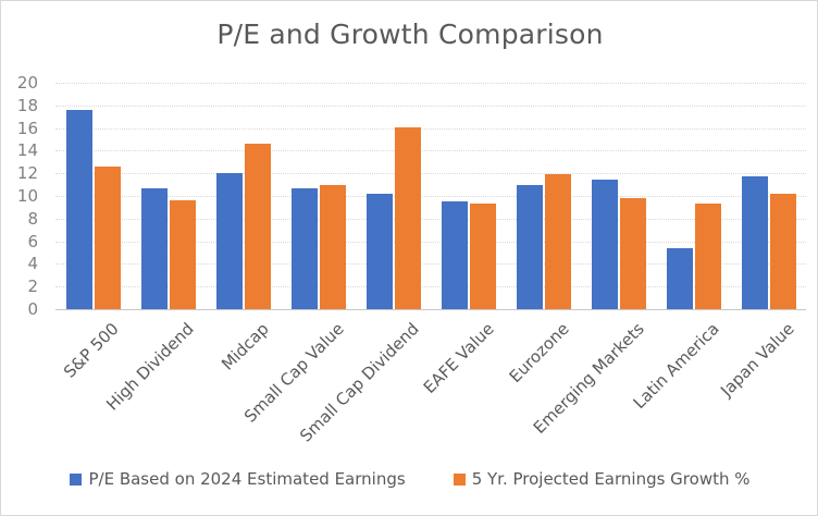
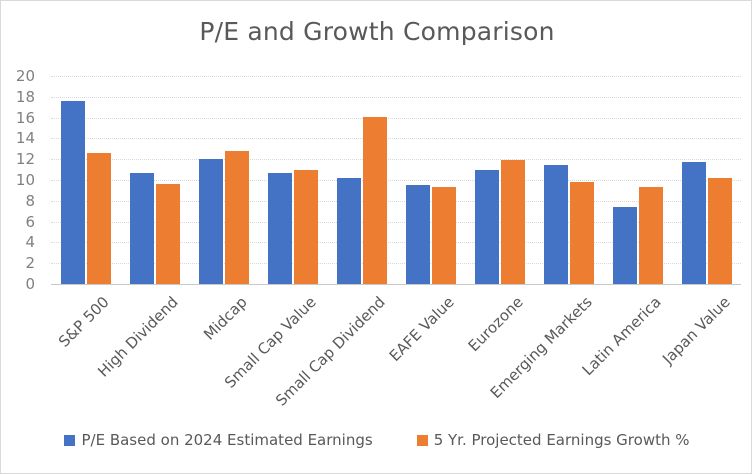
5 Yr. Projected Earnings Growth %/Midcap: 14.6 -> 12.8
P/E Based on 2024 Estimated Earnings/Latin America: 5.4 -> 7.4
